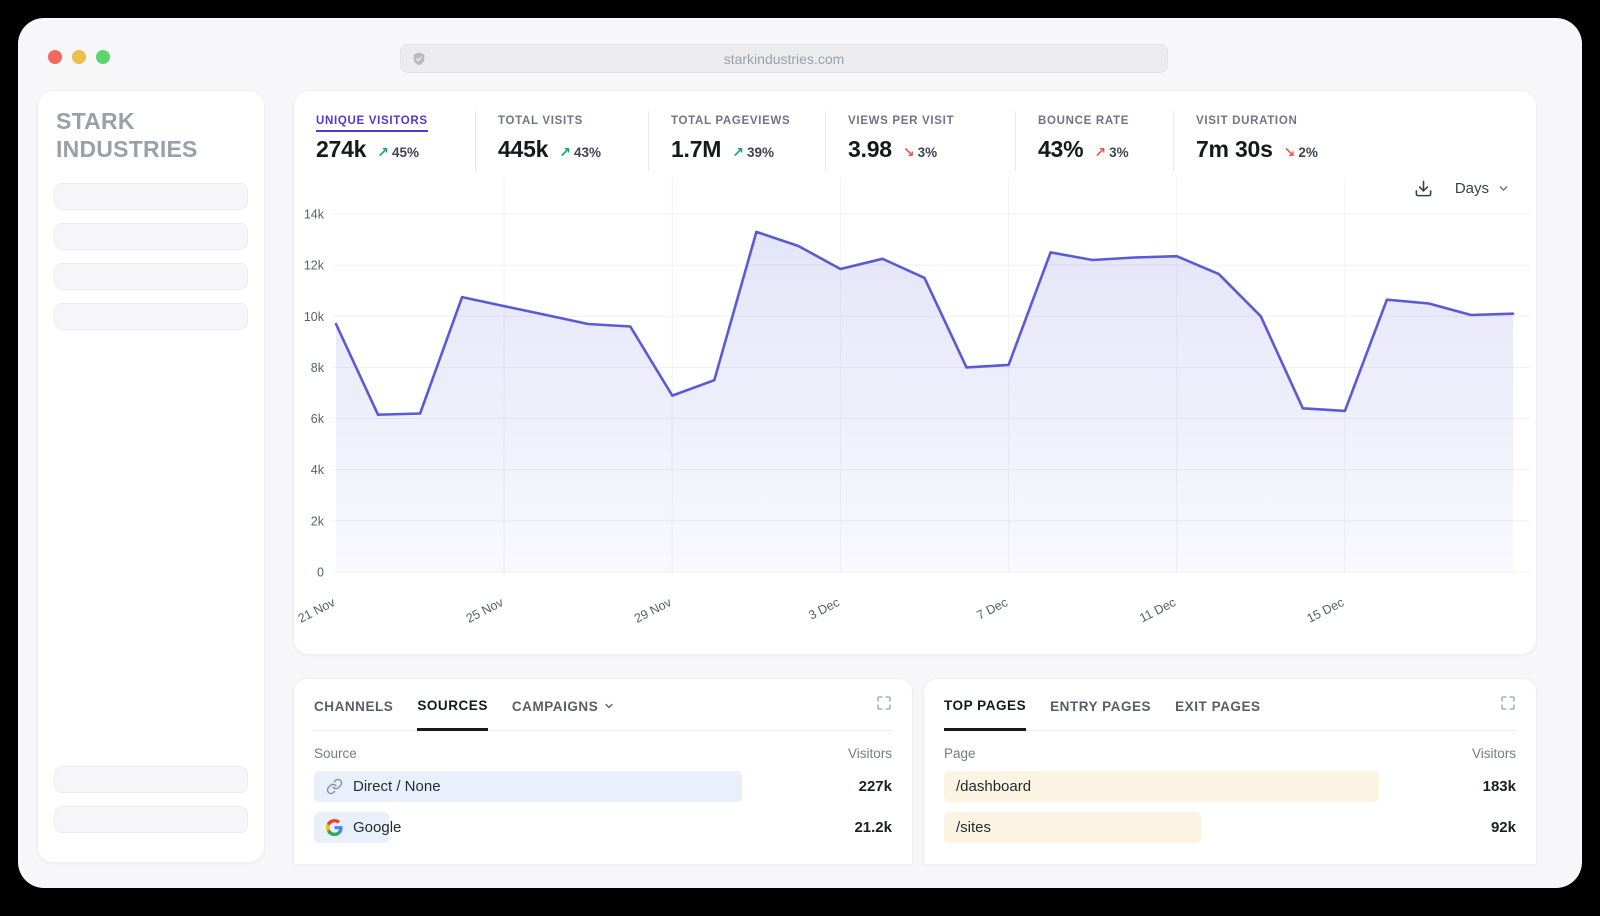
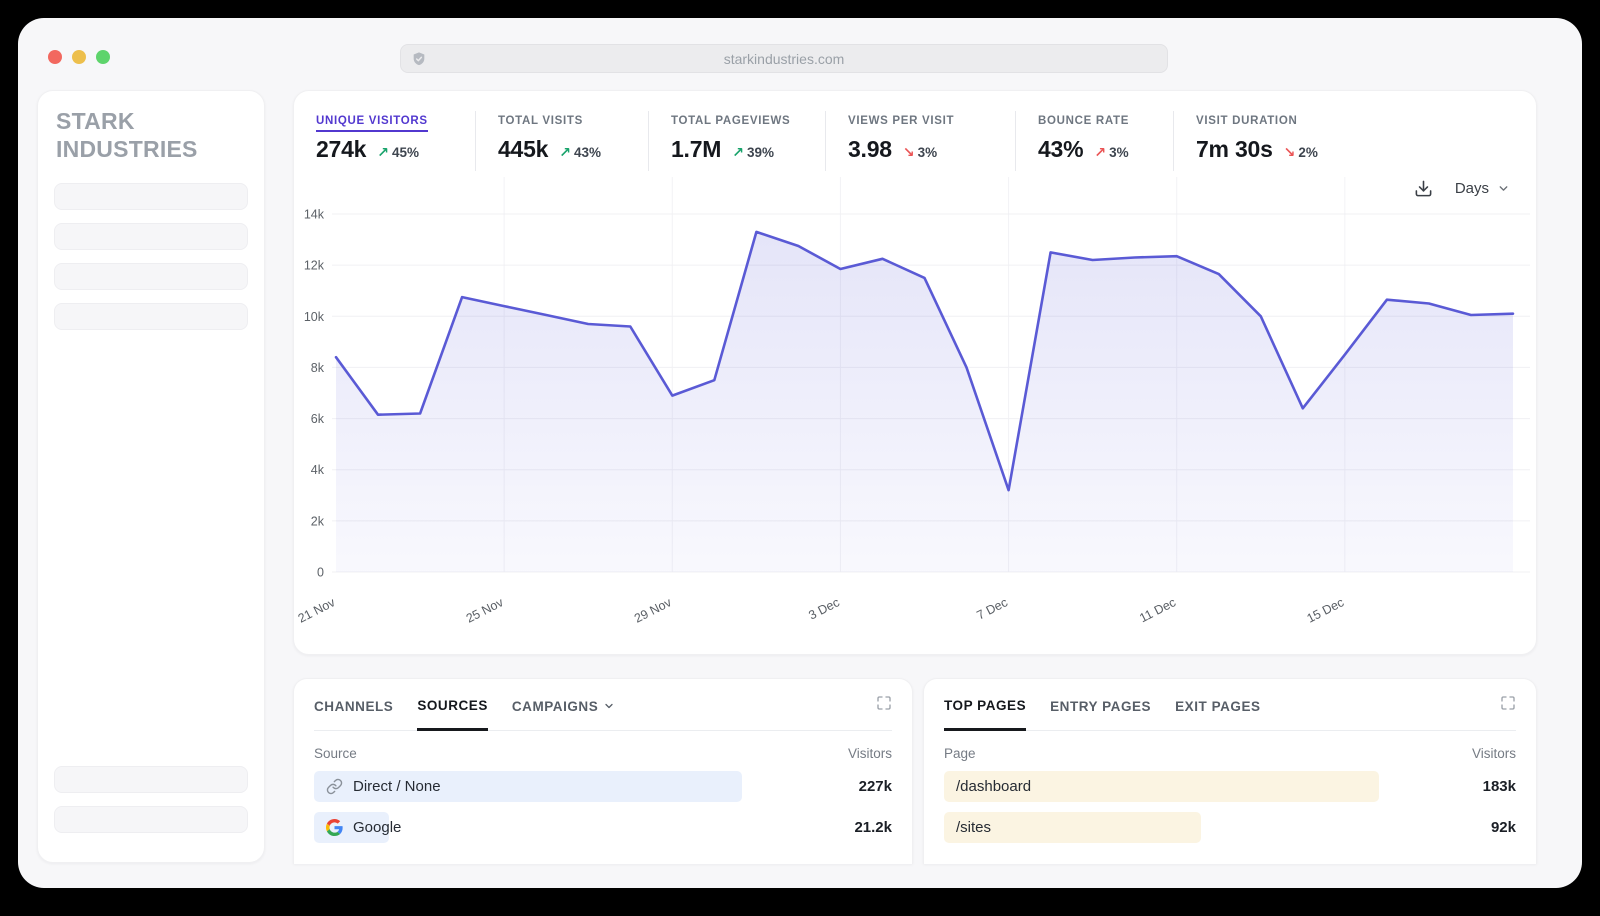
21 Nov: 9.7k -> 8.4k
7 Dec: 8.1k -> 3.2k
15 Dec: 6.3k -> 8.5k
